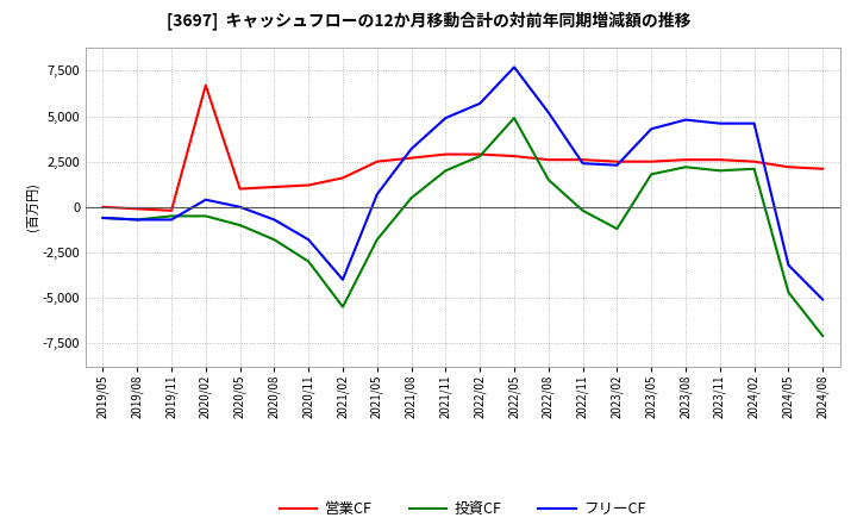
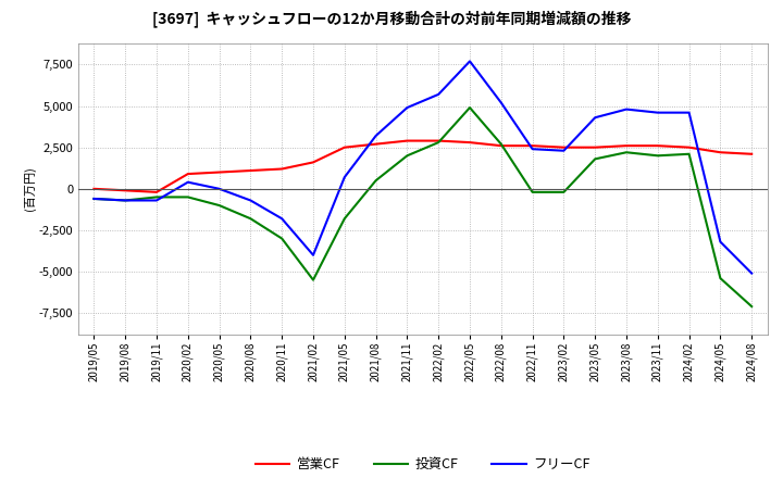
営業CF/2020/02: 6,700 -> 900
投資CF/2022/08: 1,500 -> 2,700
投資CF/2023/02: -1,200 -> -200
投資CF/2024/05: -4,700 -> -5,400
